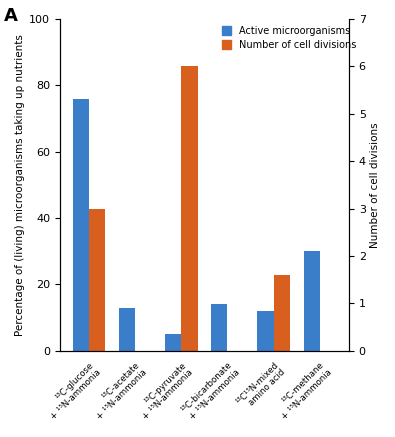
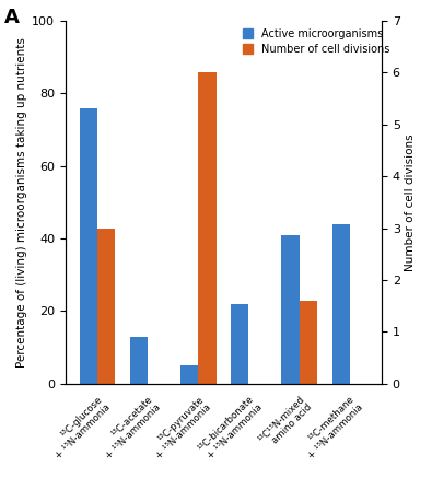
Active microorganisms/¹³C-bicarbonate + ¹⁵N-ammonia: 14 -> 22
Active microorganisms/¹³C¹⁵N-mixed amino acid: 12 -> 41
Active microorganisms/¹³C-methane + ¹⁵N-ammonia: 30 -> 44
